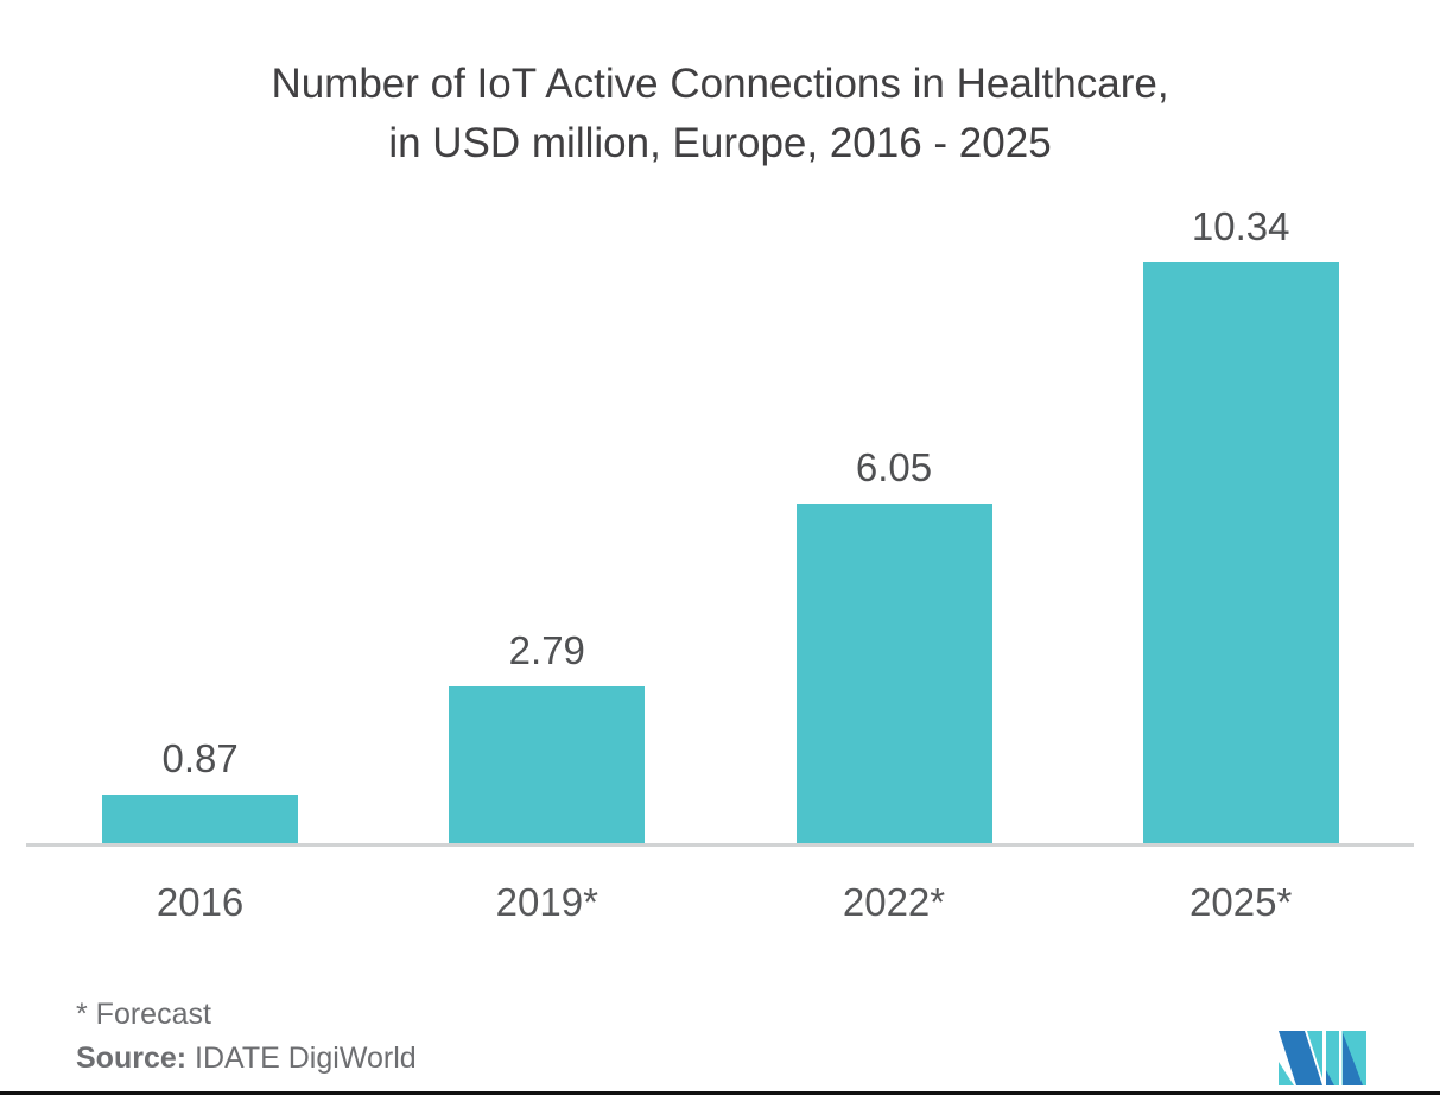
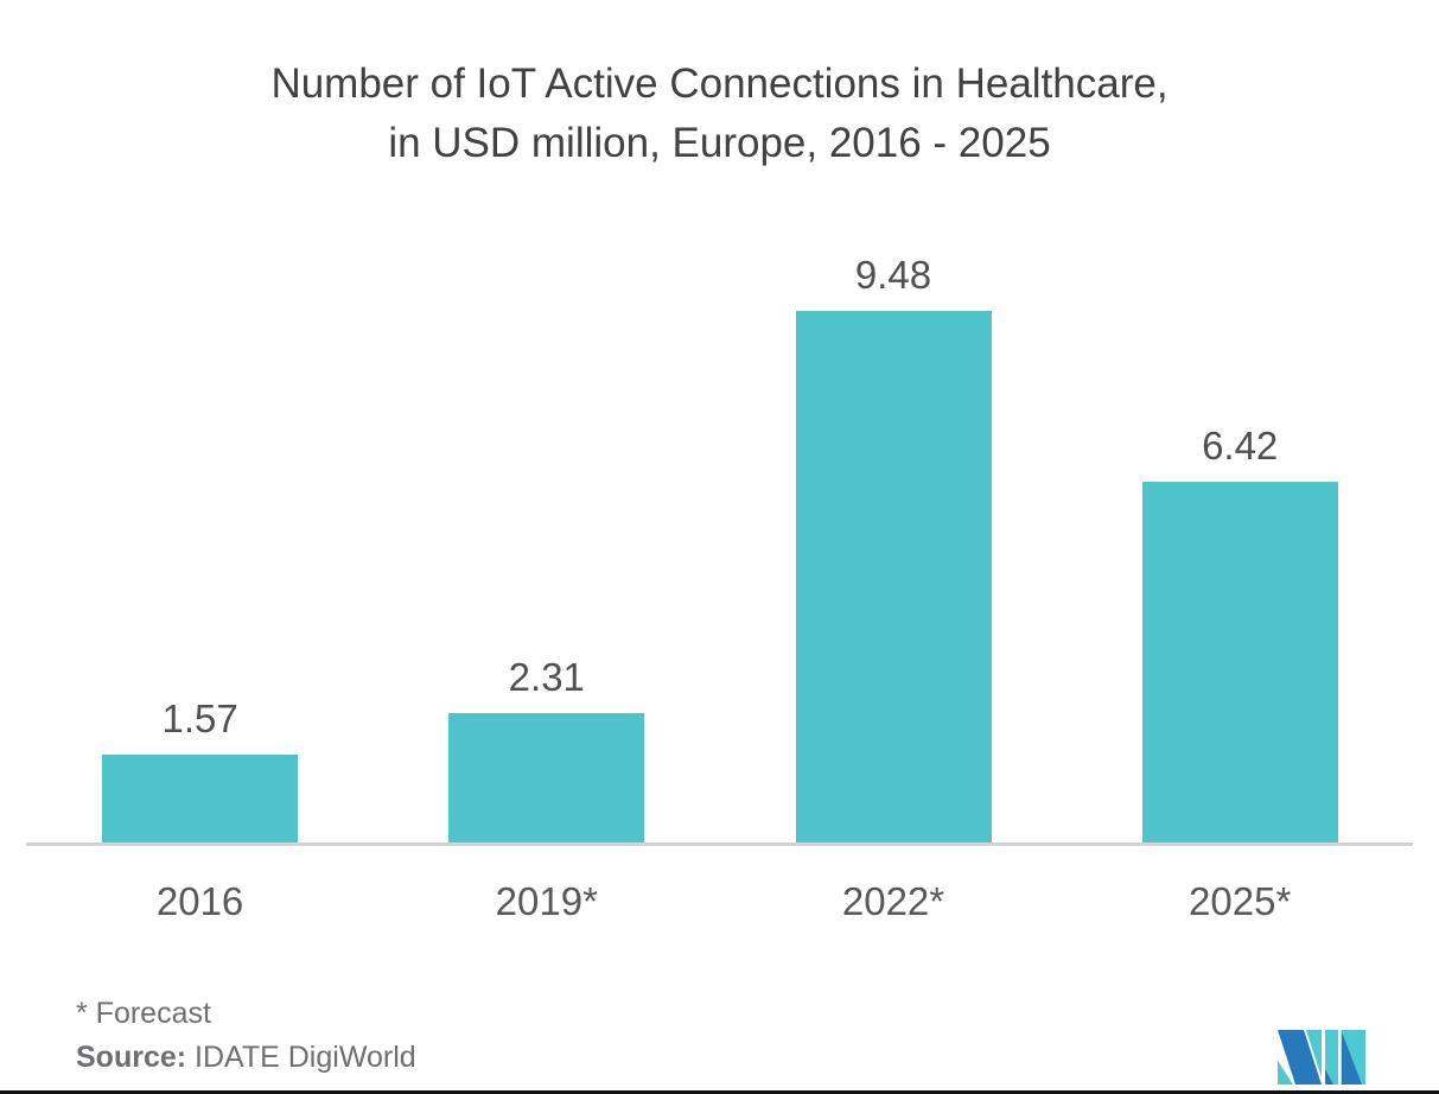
2016: 0.87 -> 1.57
2019*: 2.79 -> 2.31
2022*: 6.05 -> 9.48
2025*: 10.34 -> 6.42
